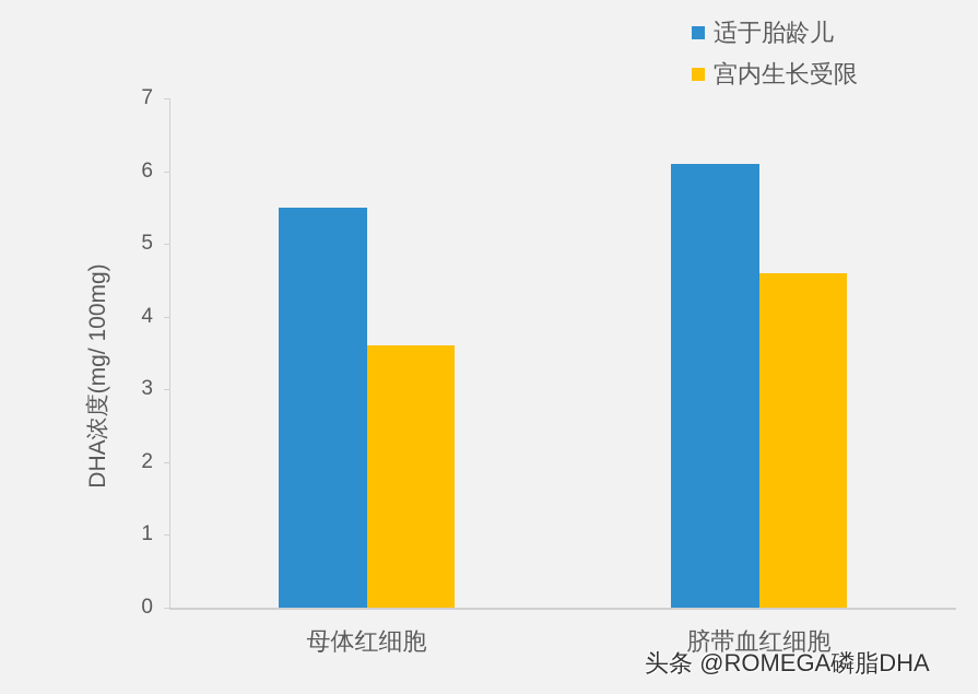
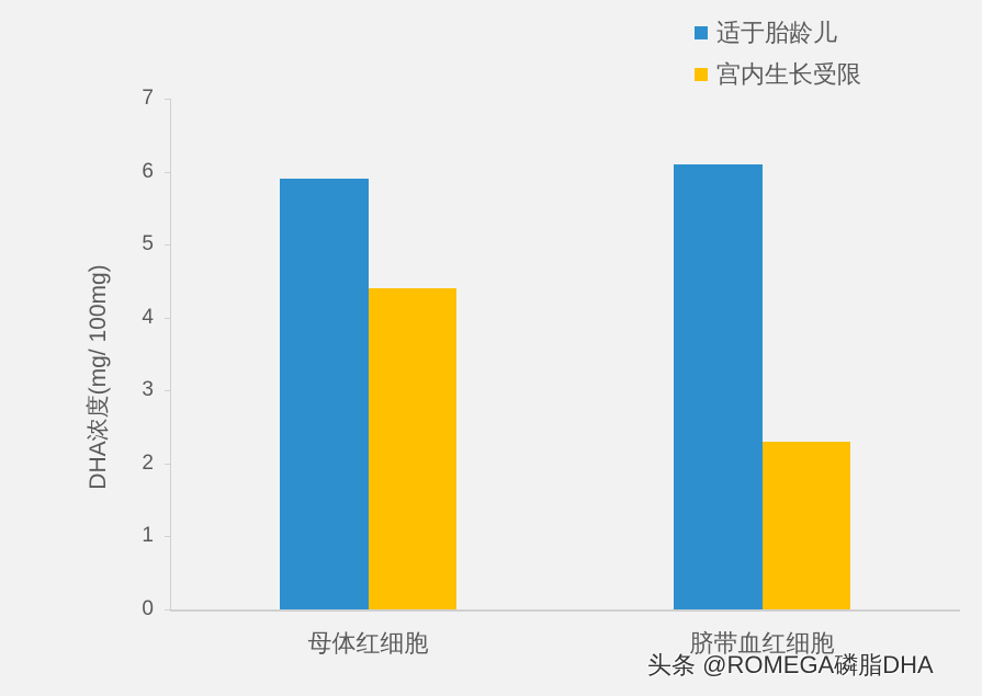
适于胎龄儿/母体红细胞: 5.5 -> 5.9
宫内生长受限/母体红细胞: 3.6 -> 4.4
宫内生长受限/脐带血红细胞: 4.6 -> 2.3
